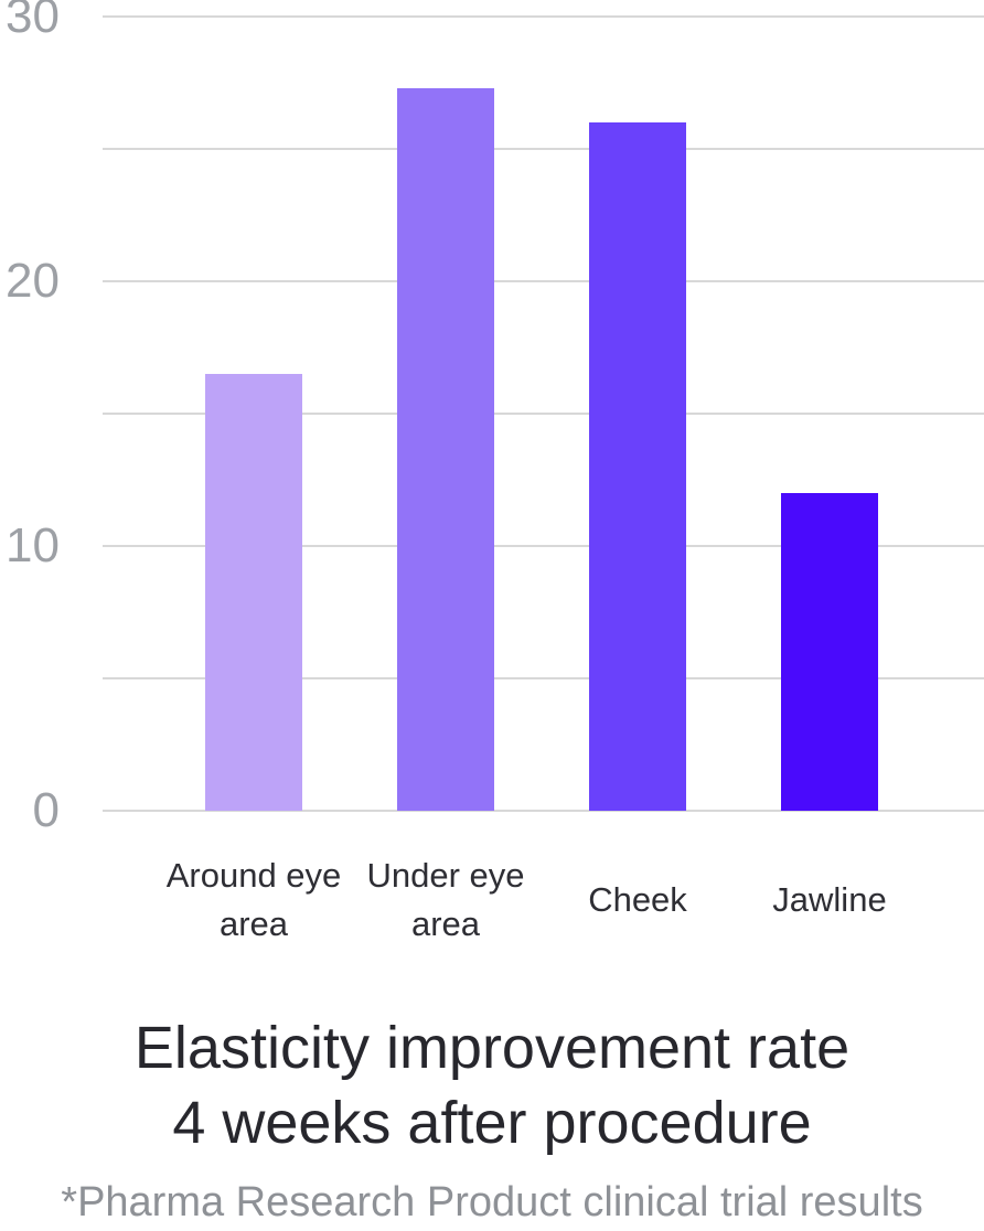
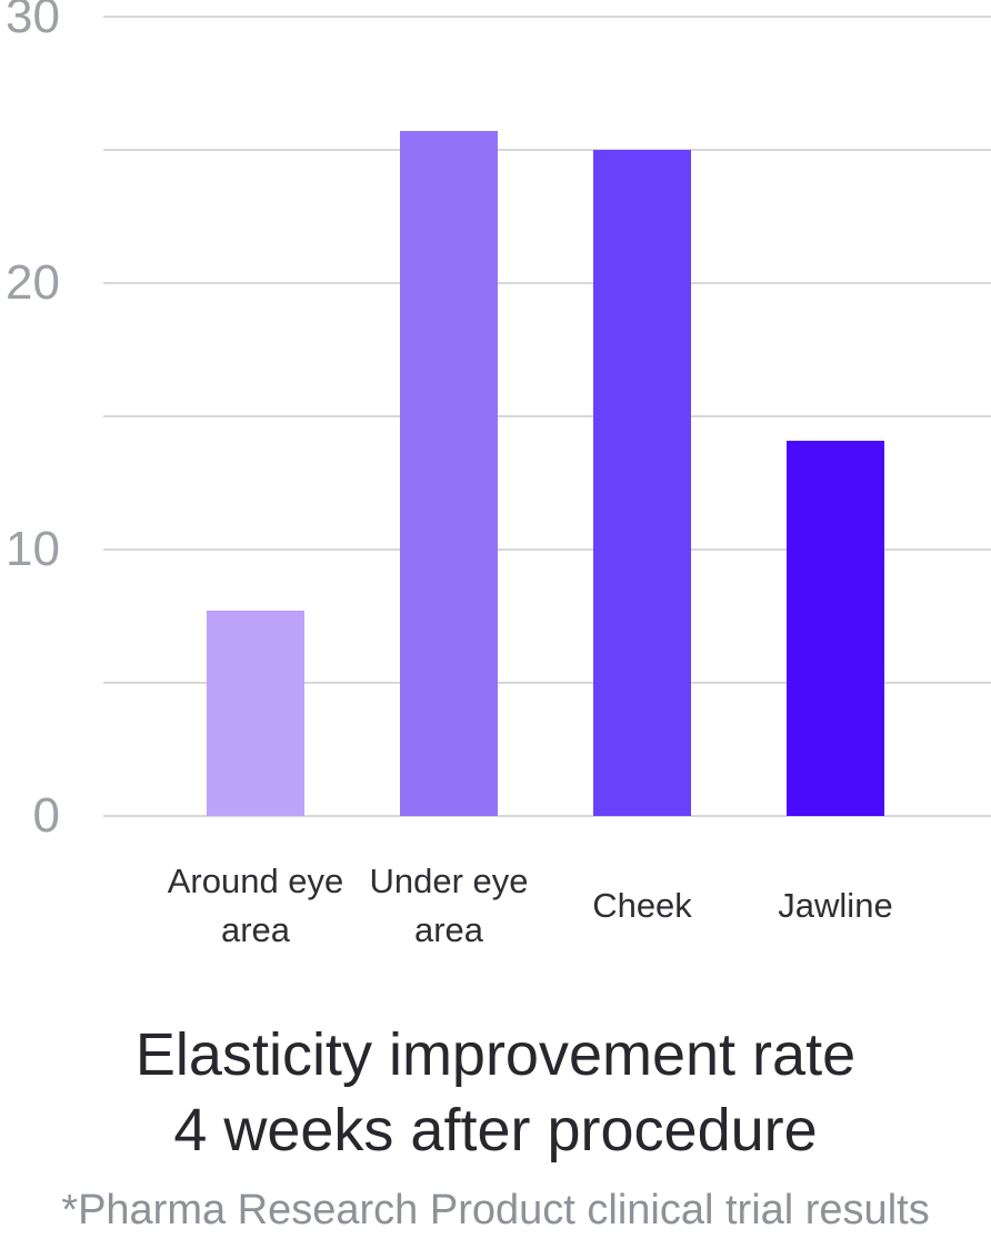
Around eye area: 16.5 -> 7.7
Under eye area: 27.3 -> 25.7
Cheek: 26.0 -> 25.0
Jawline: 12.0 -> 14.1
